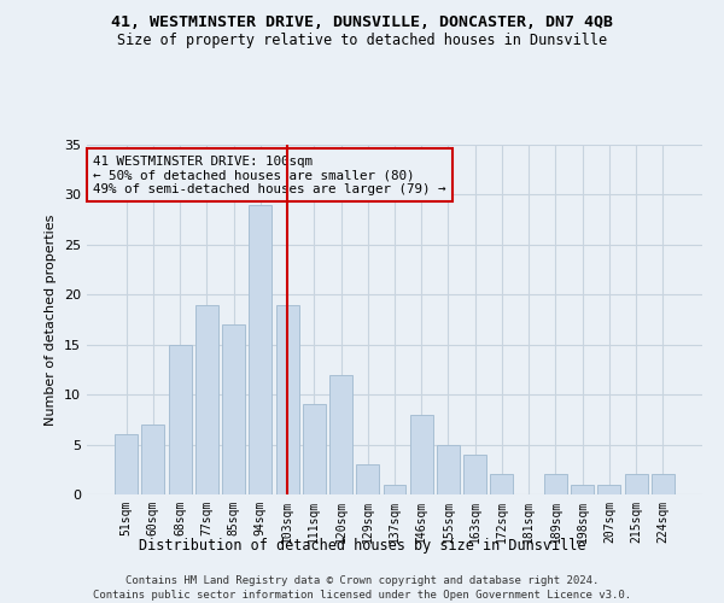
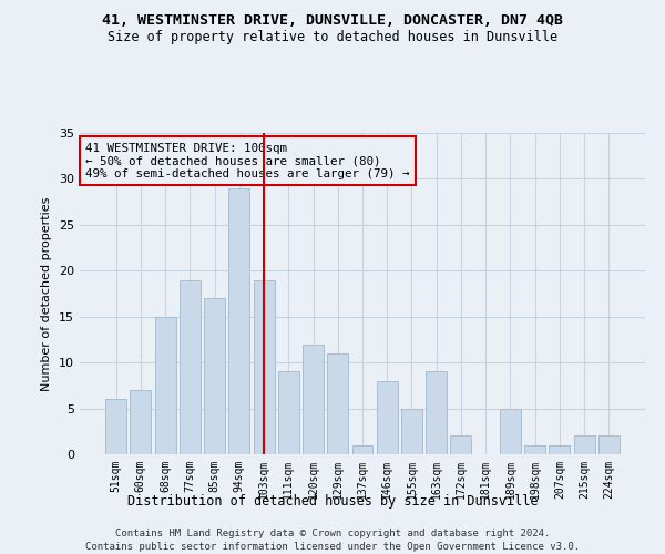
129sqm: 3 -> 11
163sqm: 4 -> 9
189sqm: 2 -> 5
